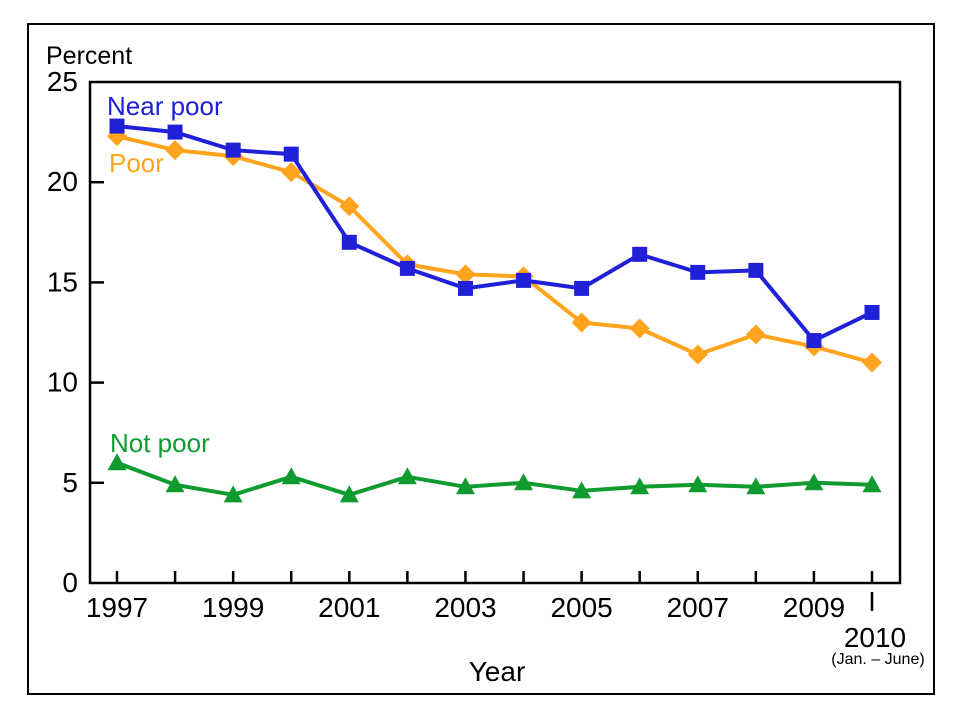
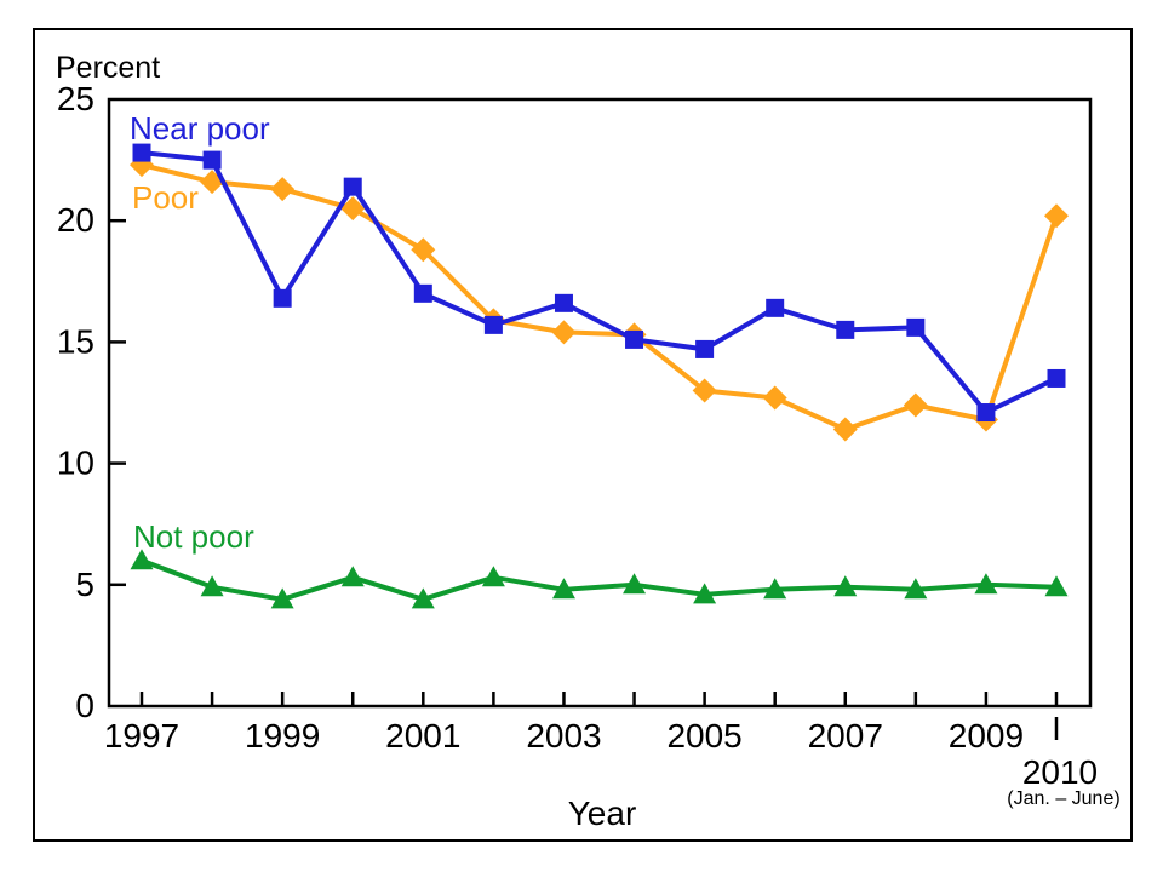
Near poor/1999: 21.6 -> 16.8
Near poor/2003: 14.7 -> 16.6
Poor/2010: 11.0 -> 20.2
